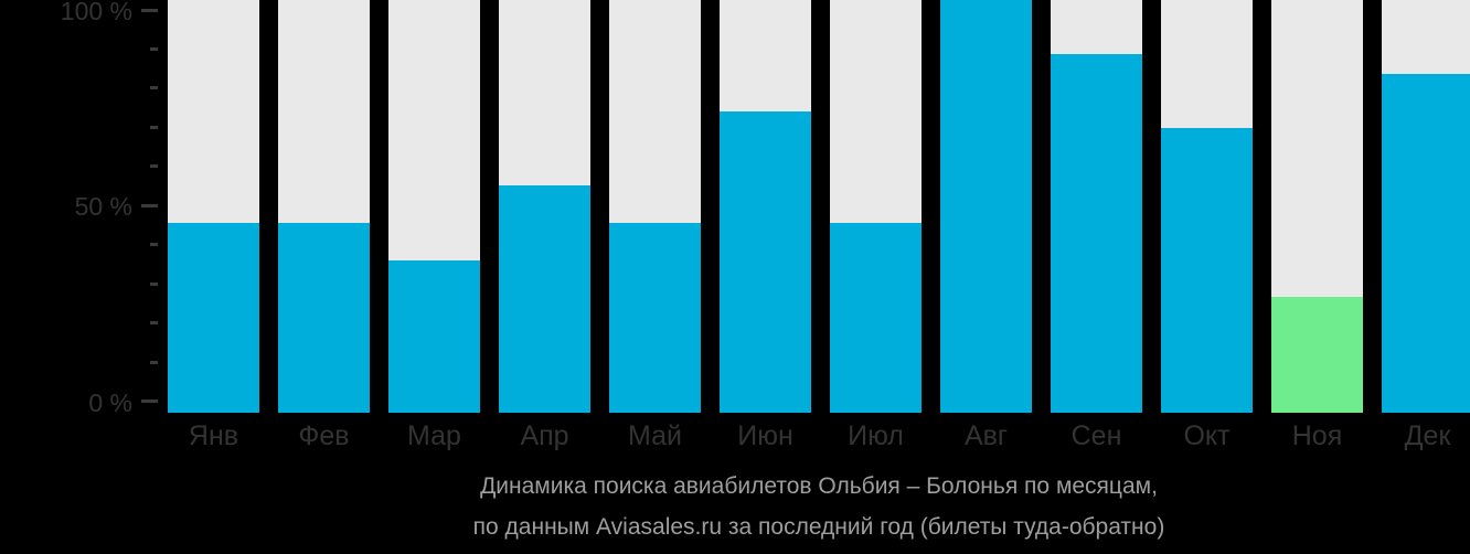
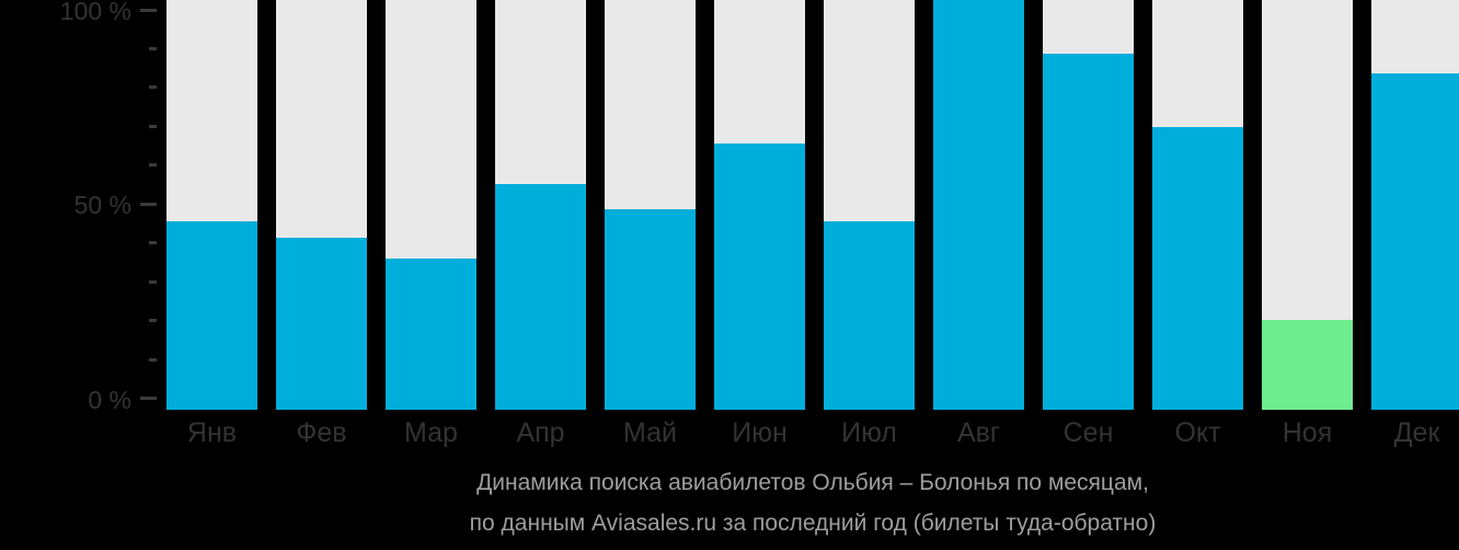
Фев: 46% -> 42%
Май: 46% -> 49%
Июн: 73% -> 65%
Ноя: 28% -> 22%
